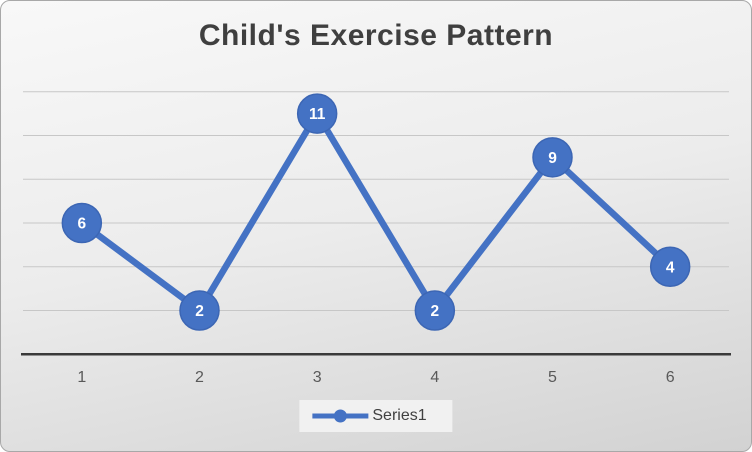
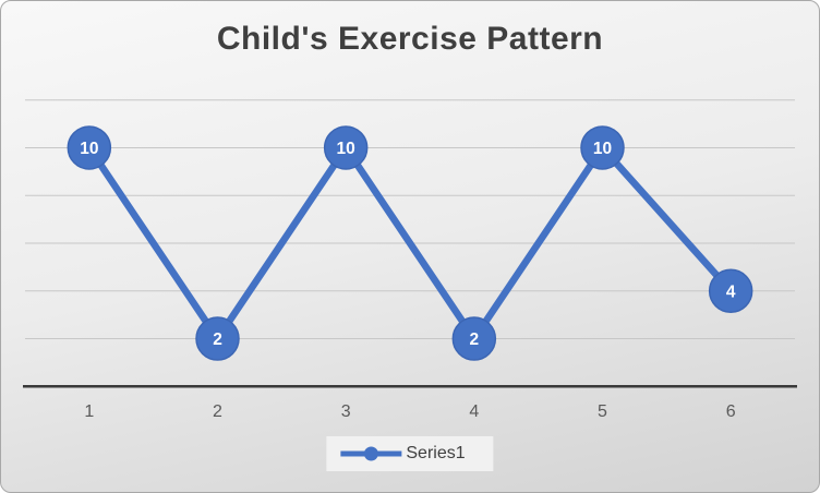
1: 6 -> 10
3: 11 -> 10
5: 9 -> 10
